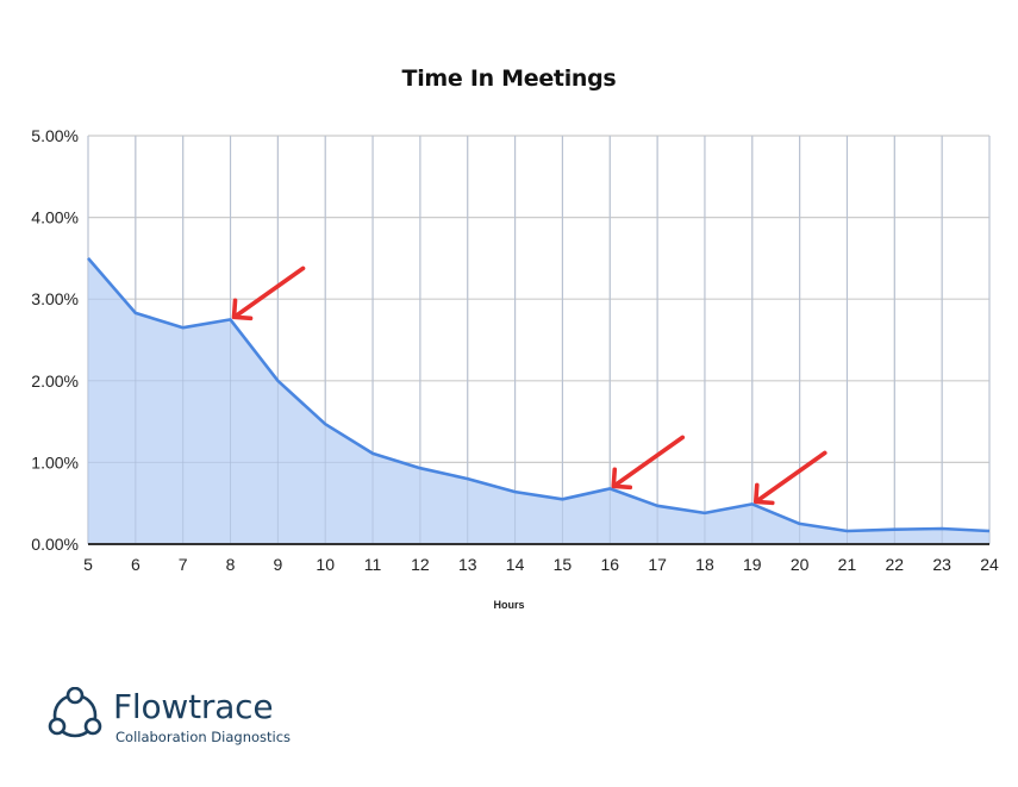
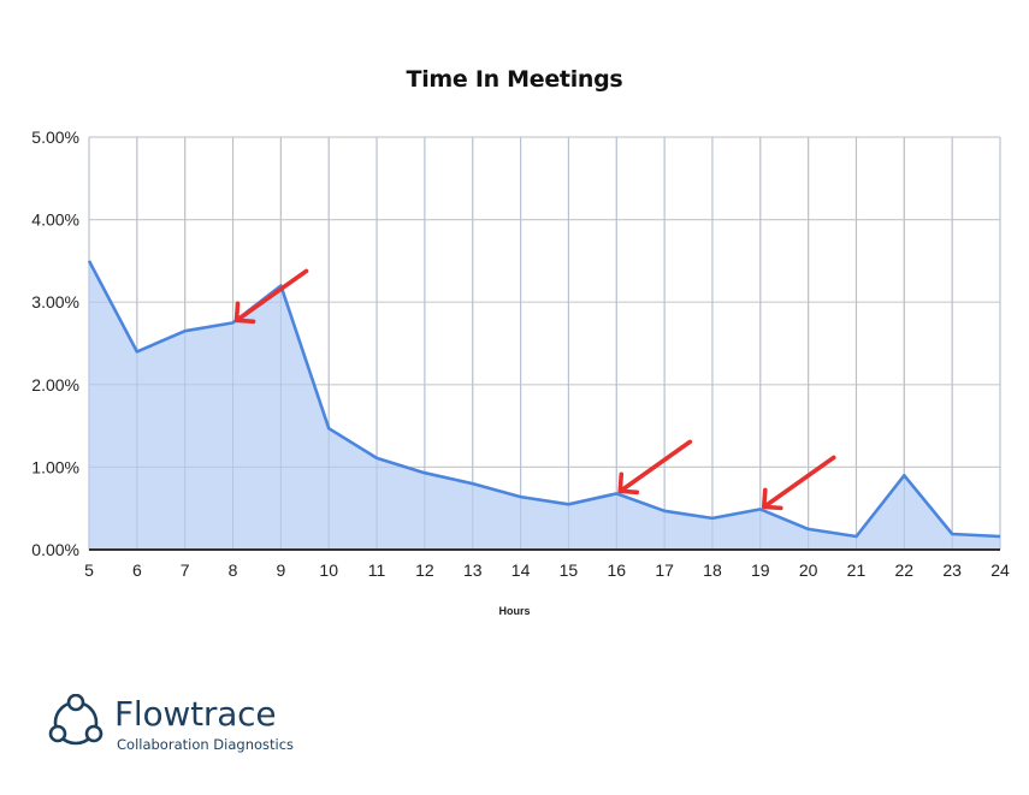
6: 2.8% -> 2.4%
9: 2.0% -> 3.2%
22: 0.2% -> 0.9%
